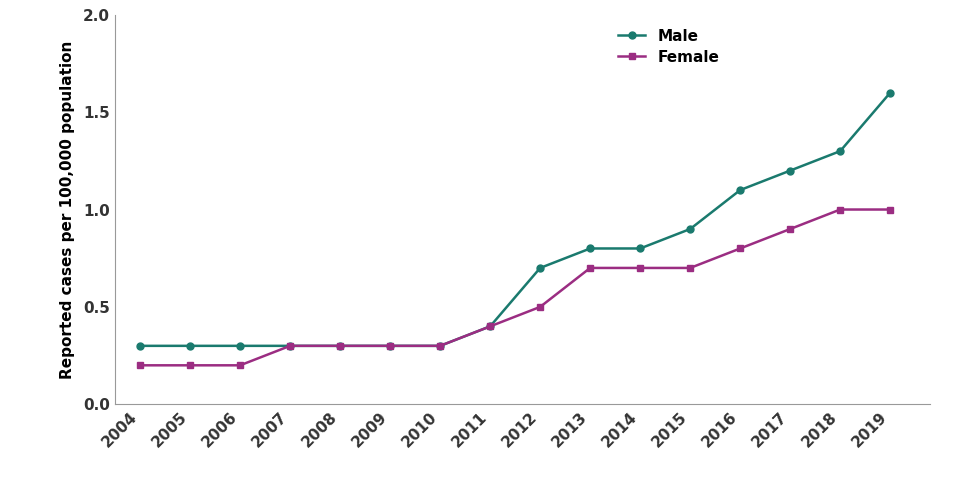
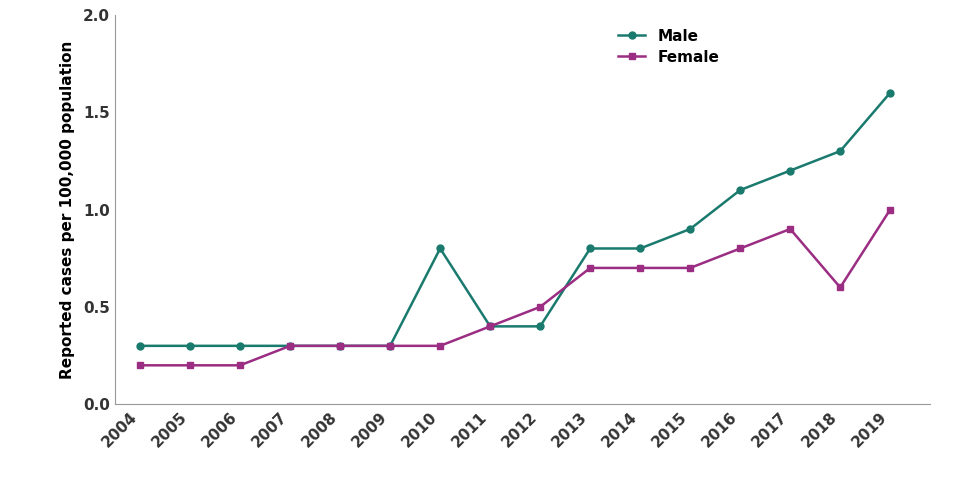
Male/2010: 0.3 -> 0.8
Male/2012: 0.7 -> 0.4
Female/2018: 1.0 -> 0.6
